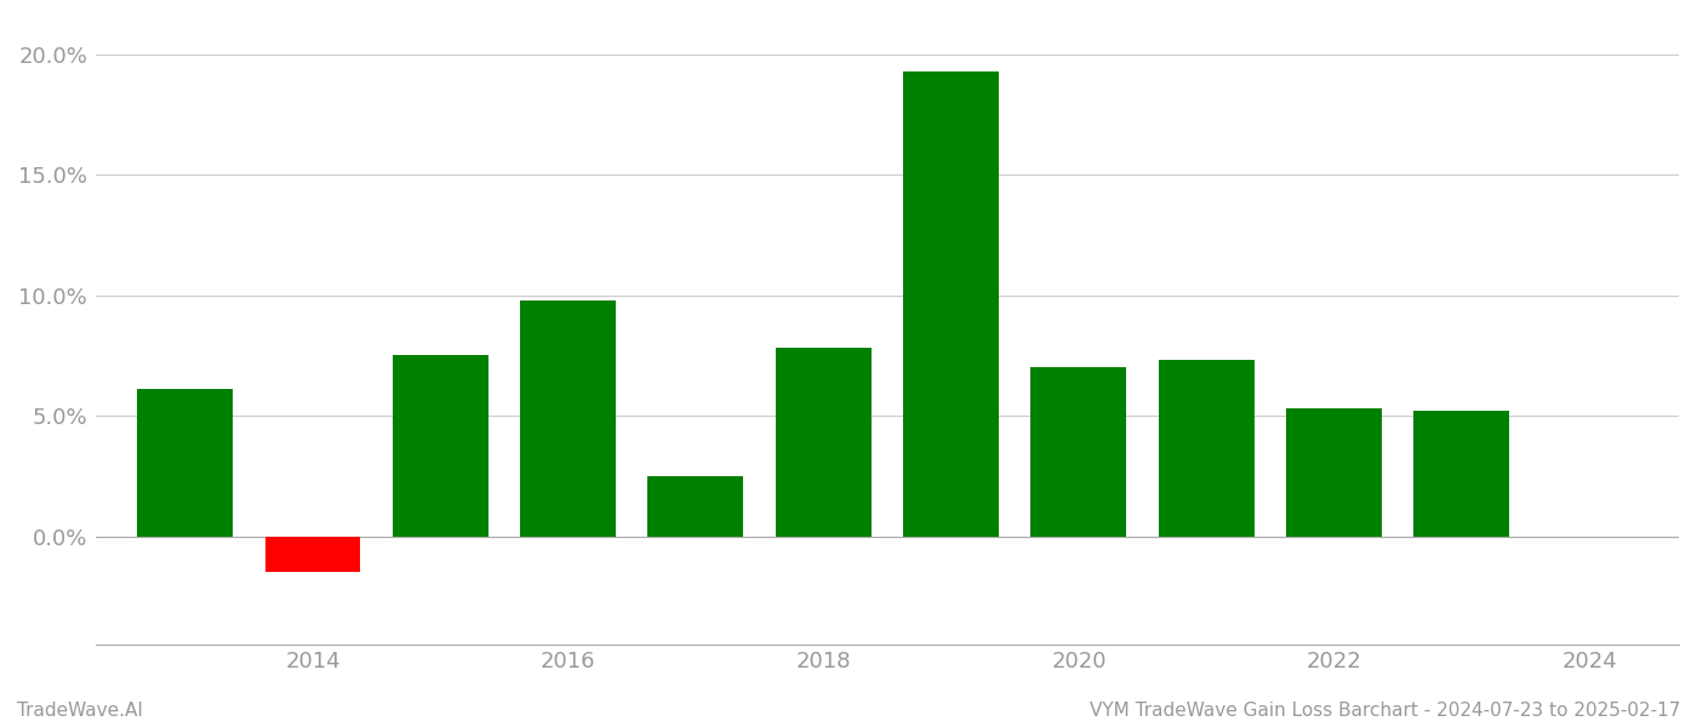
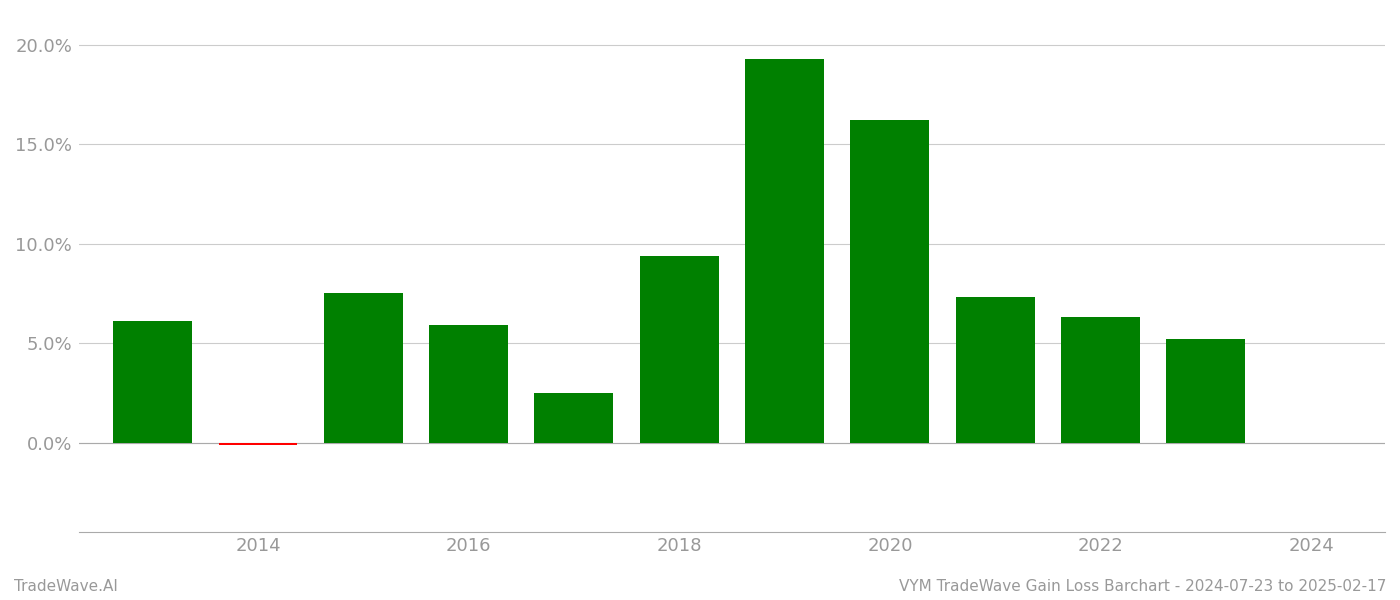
2014: -1.5% -> -0.1%
2016: 9.8% -> 5.9%
2018: 7.8% -> 9.4%
2020: 7.0% -> 16.2%
2022: 5.3% -> 6.3%
